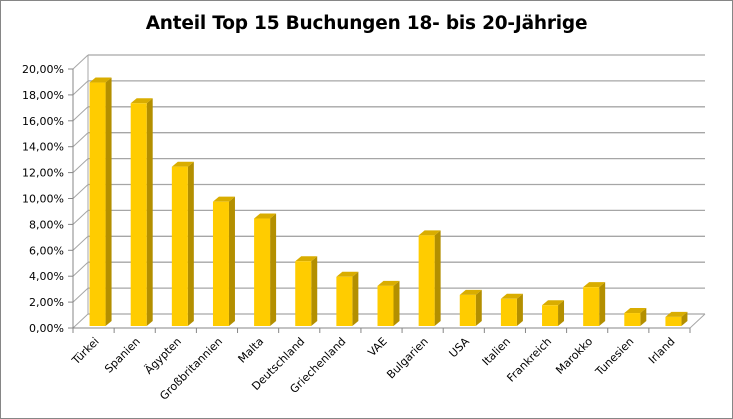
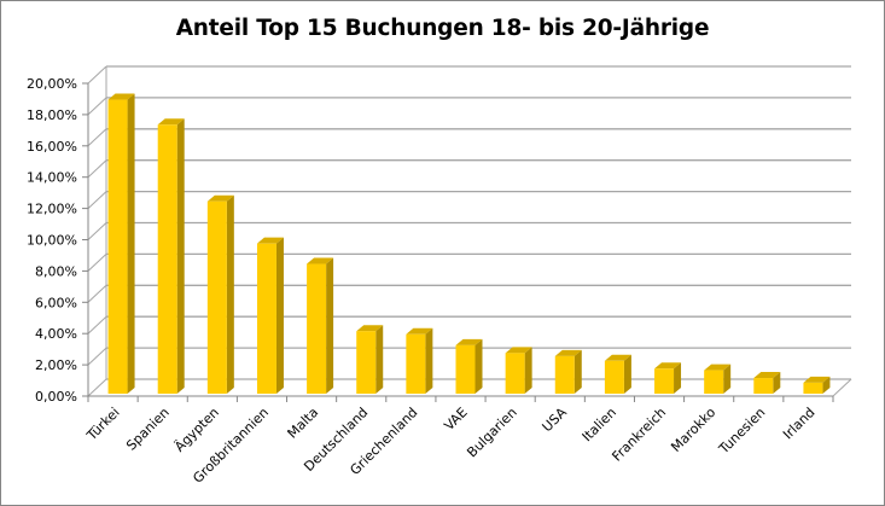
Deutschland: 5% -> 4%
Bulgarien: 7% -> 3%
Marokko: 3% -> 1%
